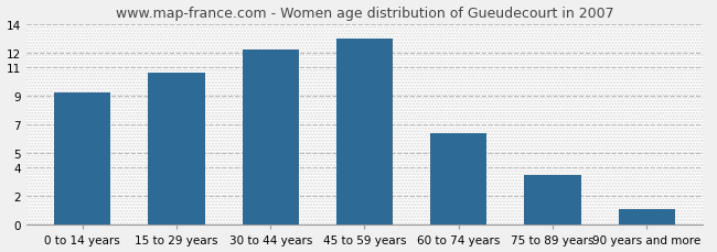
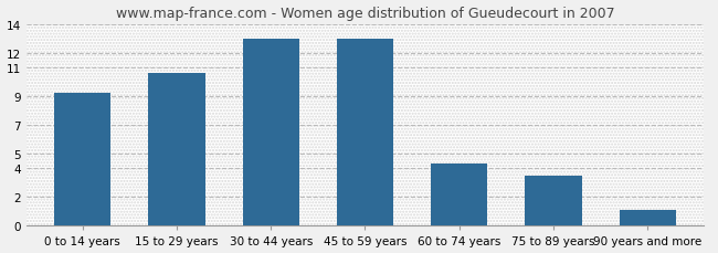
30 to 44 years: 12.2 -> 13.0
60 to 74 years: 6.4 -> 4.3
